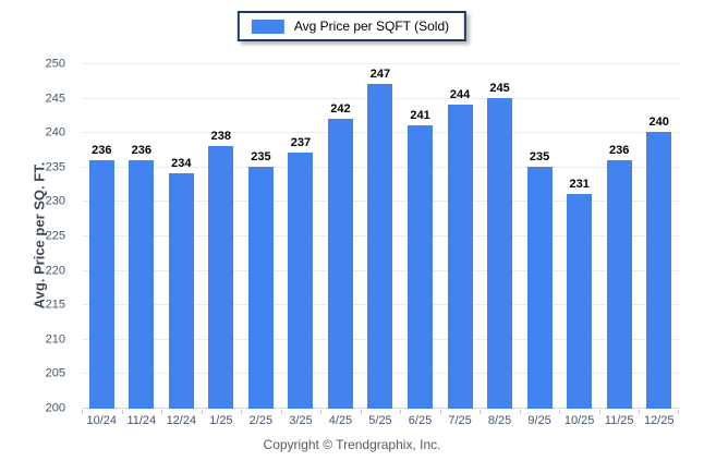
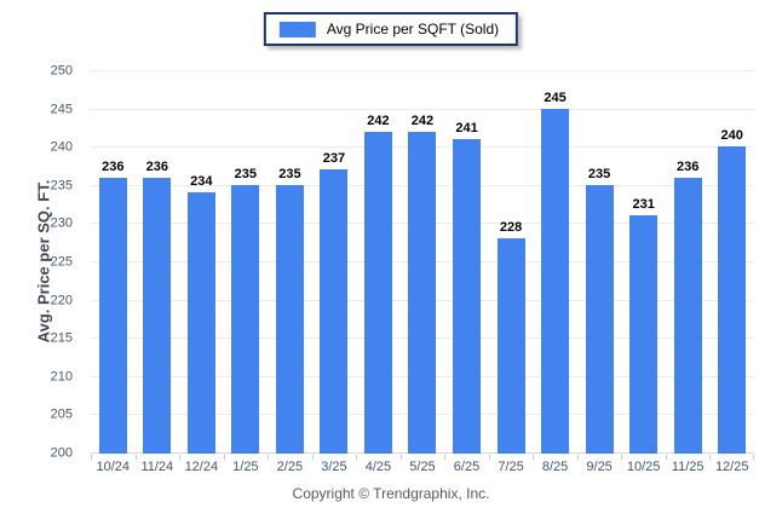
1/25: 238 -> 235
5/25: 247 -> 242
7/25: 244 -> 228
